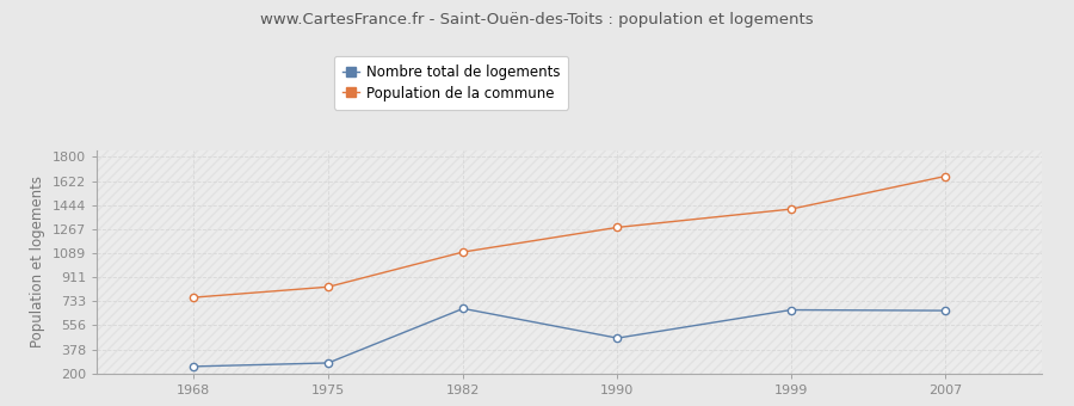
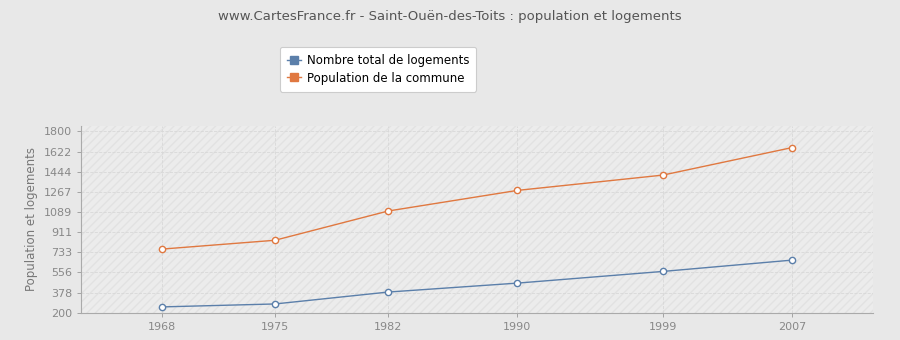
Nombre total de logements/1982: 680 -> 380
Nombre total de logements/1999: 670 -> 560
